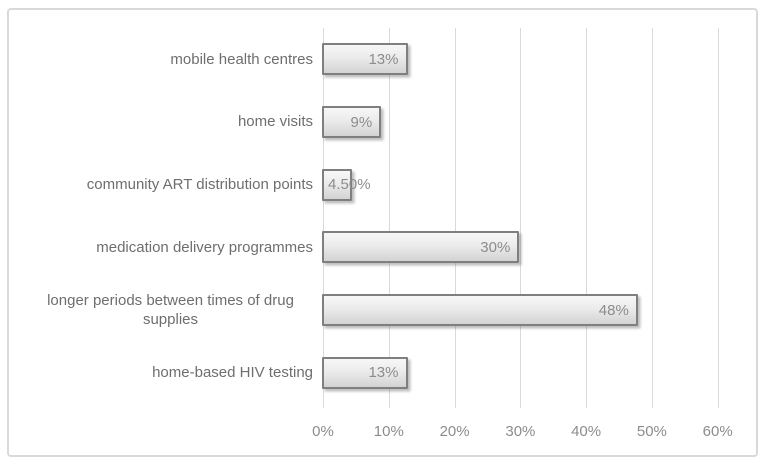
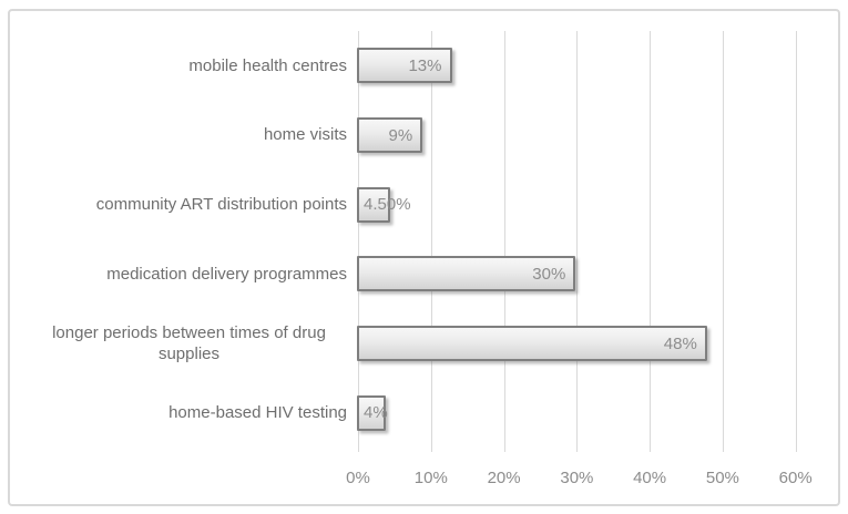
home-based HIV testing: 13% -> 4%
